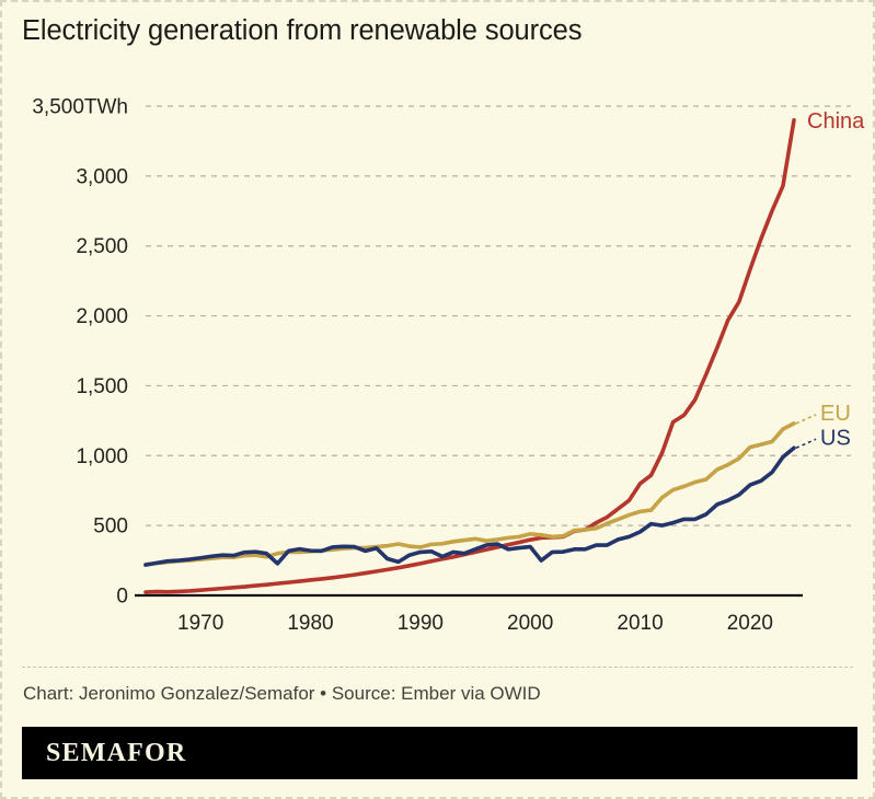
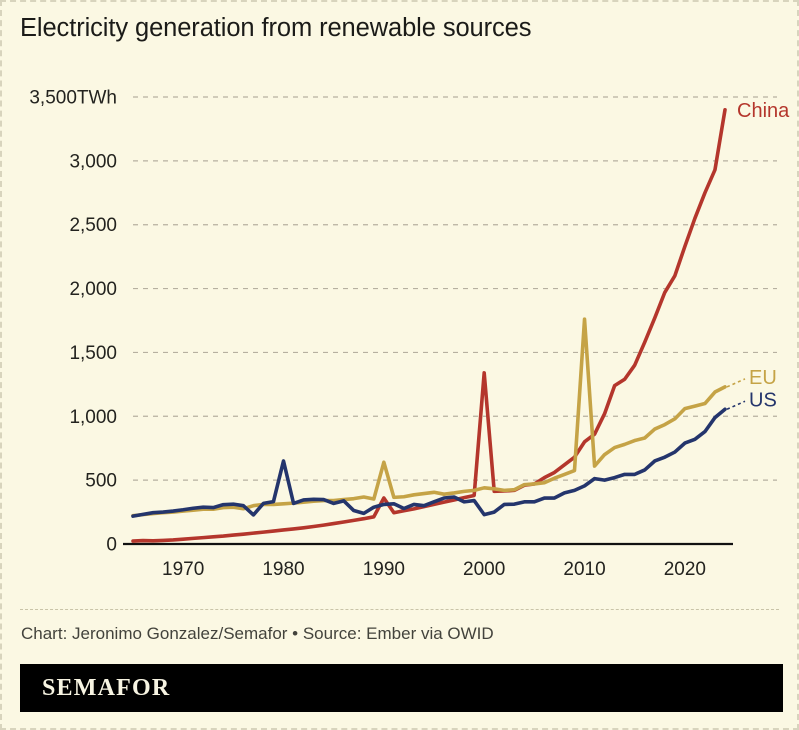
US/1980: 320 -> 650
China/1990: 230 -> 360
EU/1990: 340 -> 640
China/2000: 400 -> 1340
US/2000: 350 -> 230
EU/2010: 600 -> 1760
